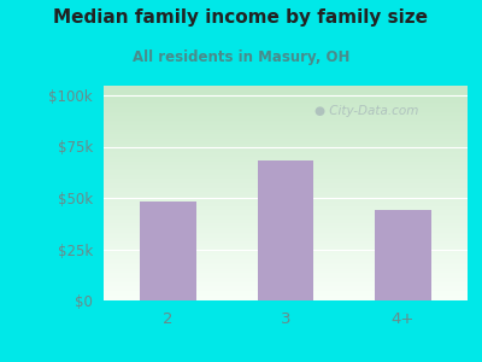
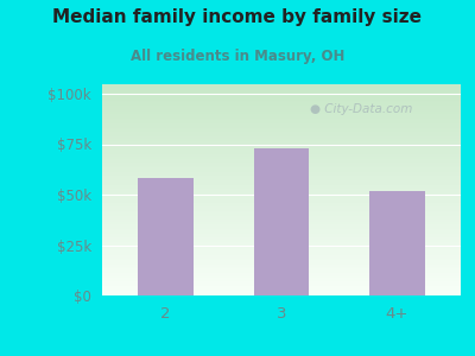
2: $48k -> $58k
3: $68k -> $73k
4+: $44k -> $52k
